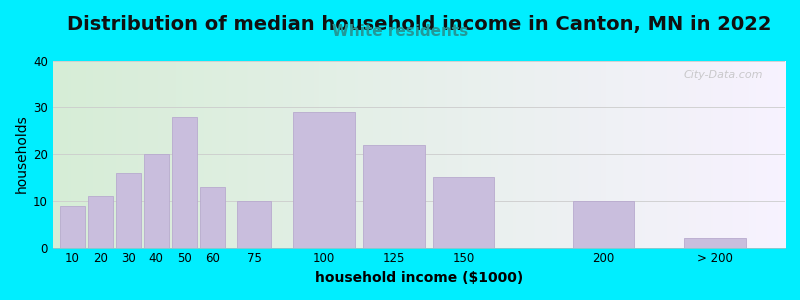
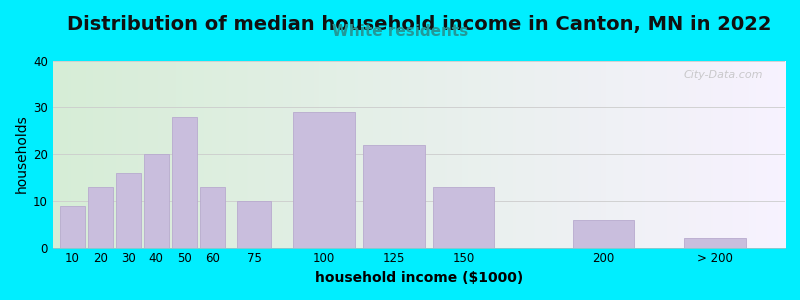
20: 11 -> 13
150: 15 -> 13
200: 10 -> 6
